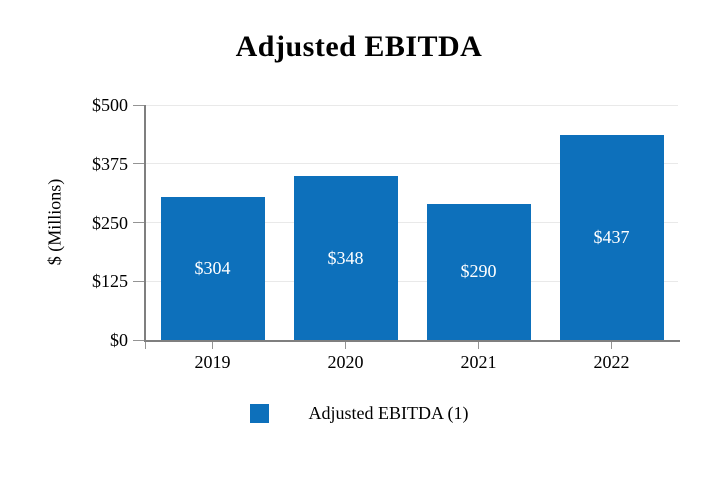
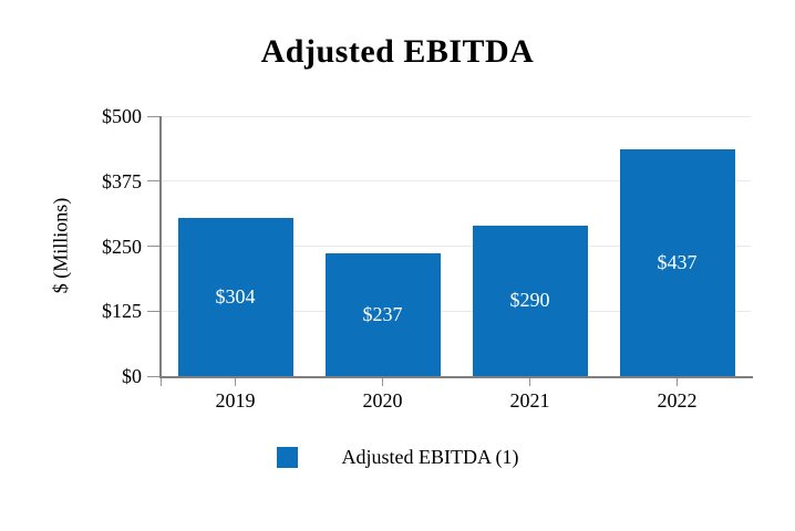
2020: $348 -> $237
